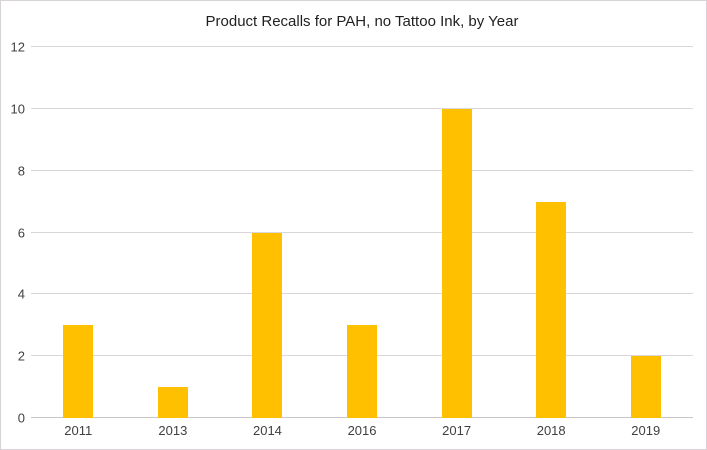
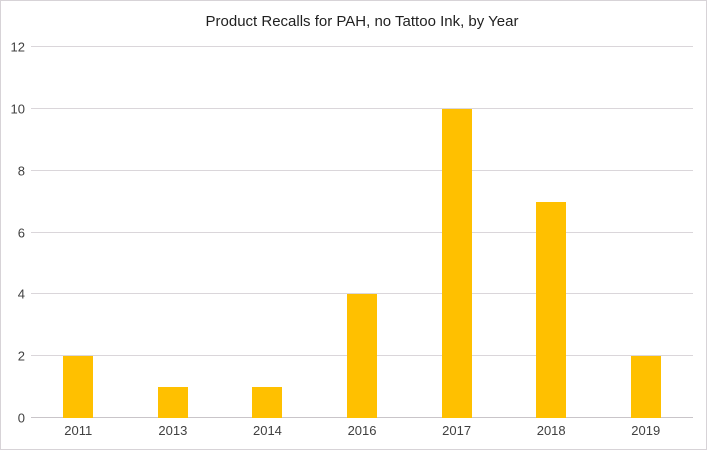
2011: 3 -> 2
2014: 6 -> 1
2016: 3 -> 4
